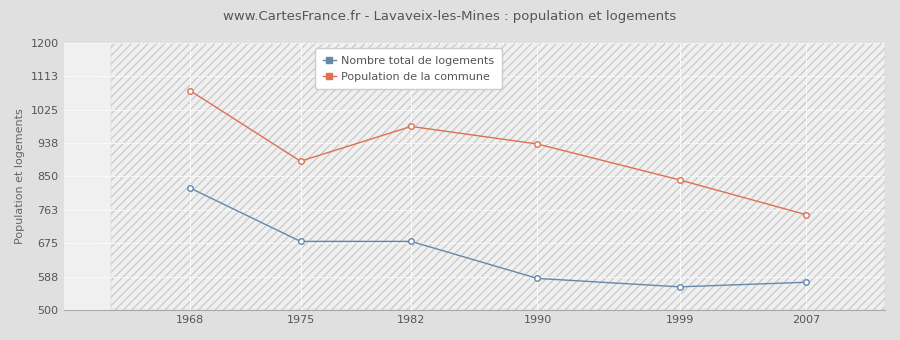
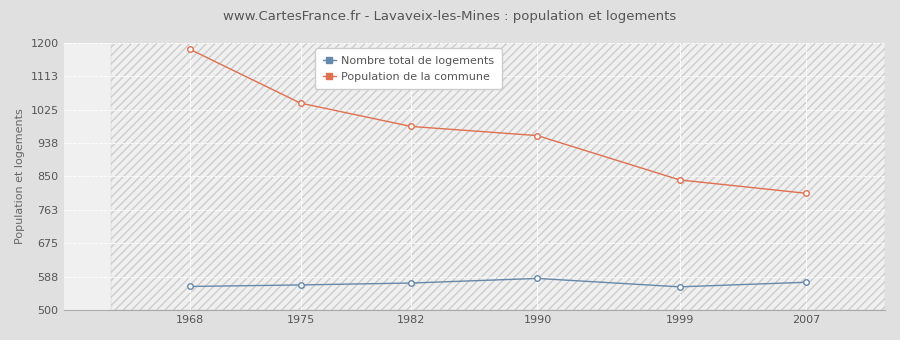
Nombre total de logements/1968: 820 -> 562
Population de la commune/1968: 1075 -> 1183
Nombre total de logements/1975: 680 -> 566
Population de la commune/1975: 890 -> 1042
Nombre total de logements/1982: 680 -> 571
Population de la commune/1990: 935 -> 957
Population de la commune/2007: 750 -> 806
